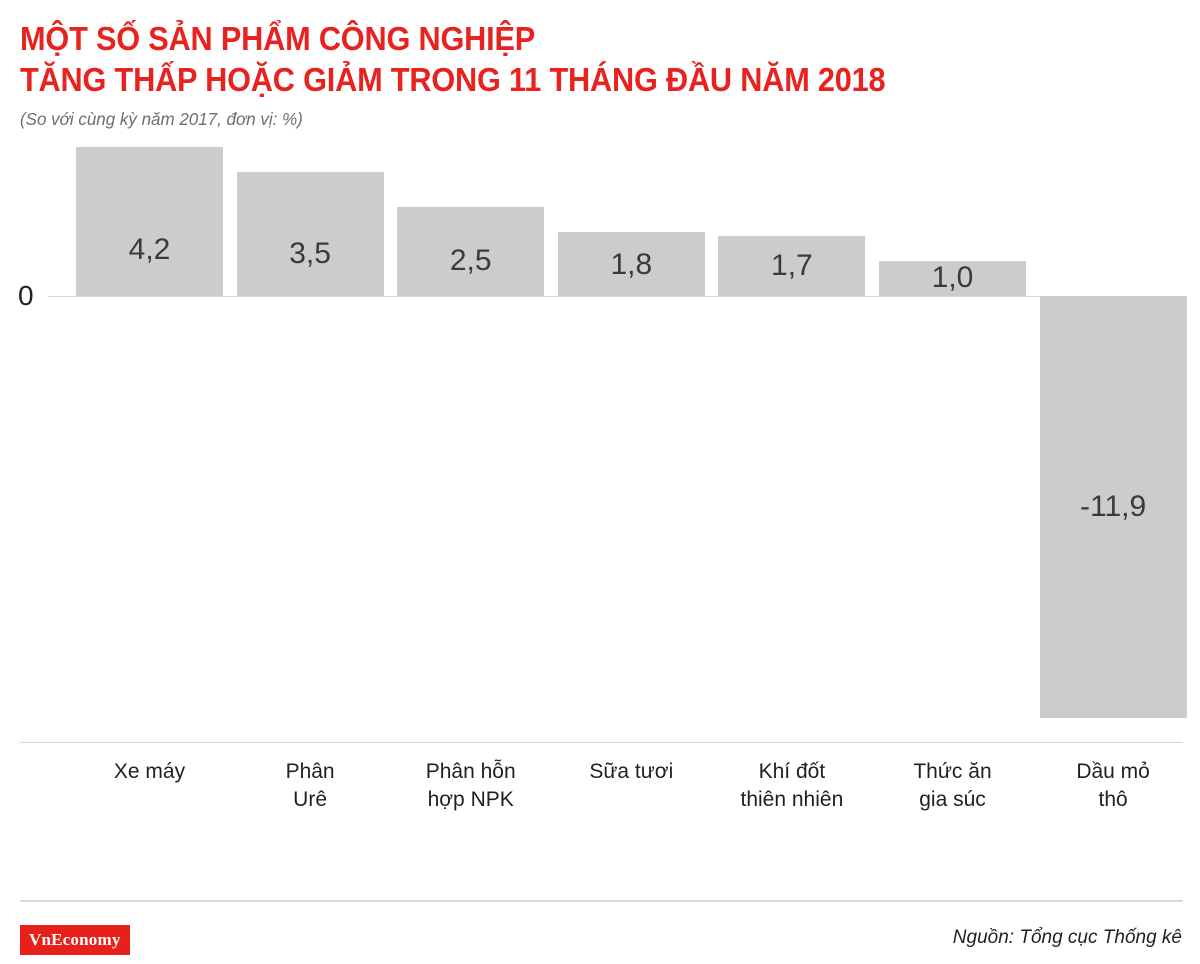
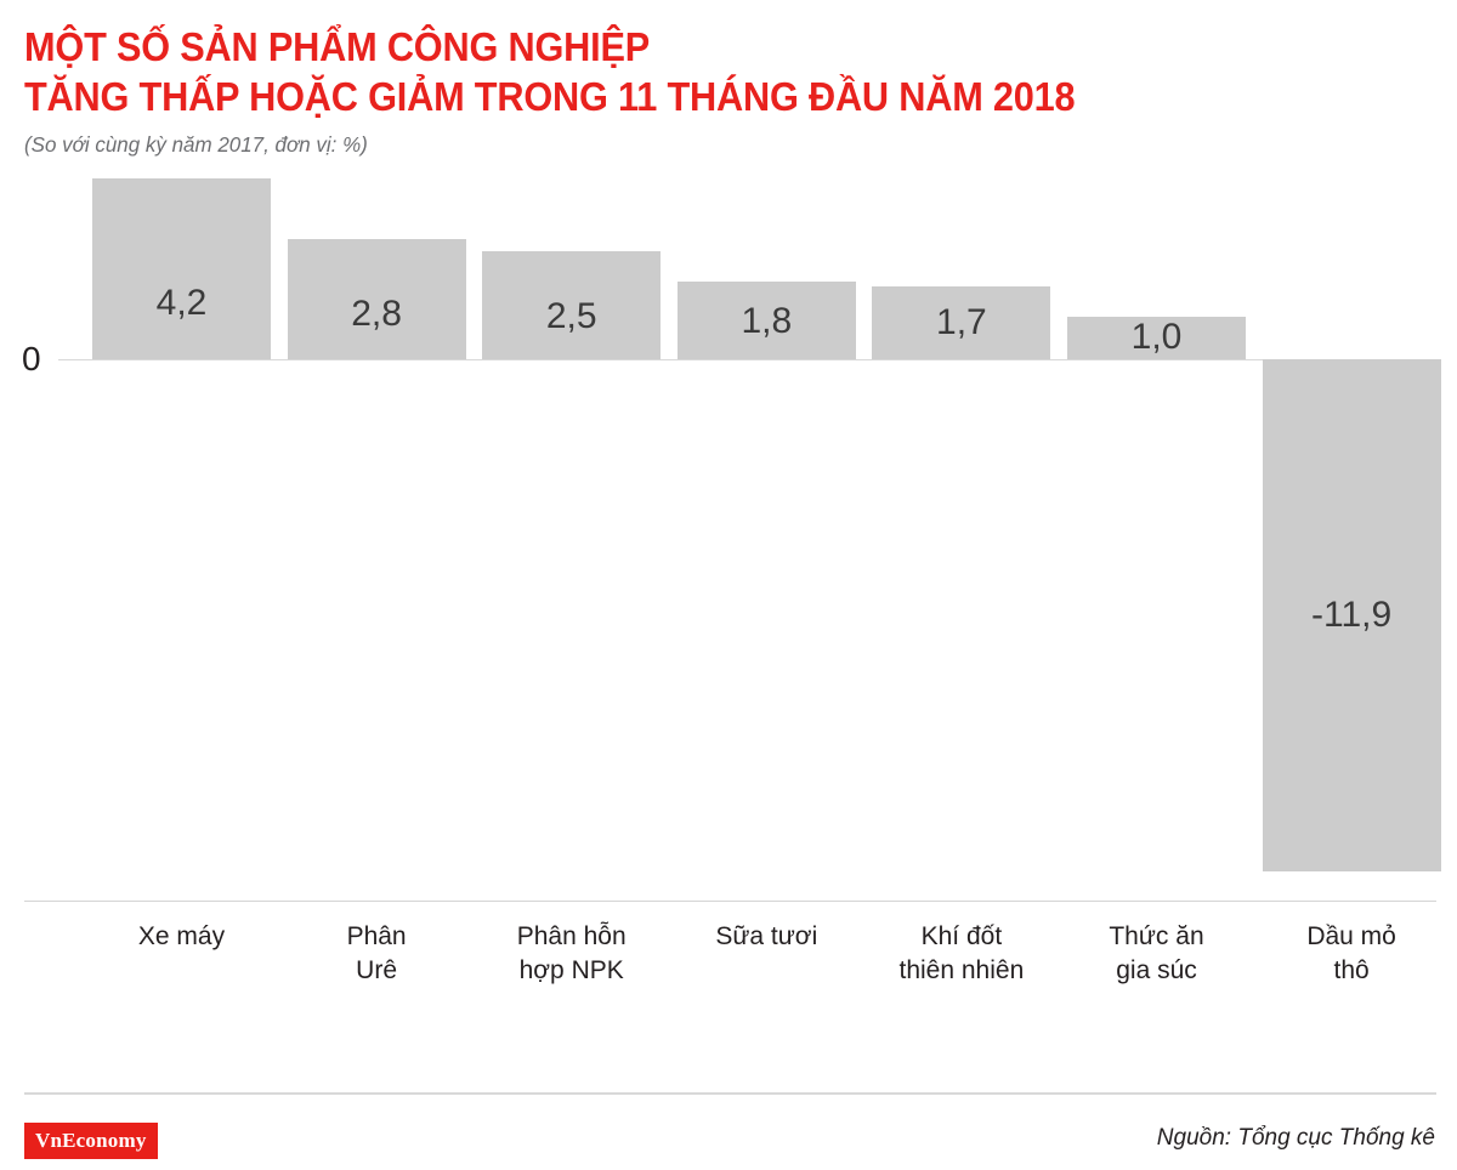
Phân Urê: 3,5 -> 2,8
